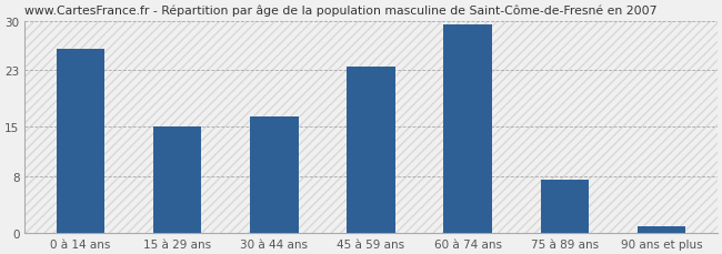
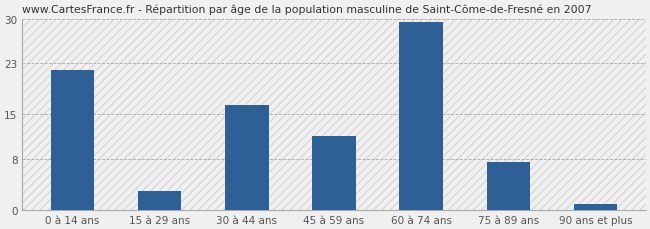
0 à 14 ans: 26.0 -> 22.0
15 à 29 ans: 15.0 -> 3.0
45 à 59 ans: 23.5 -> 11.6
